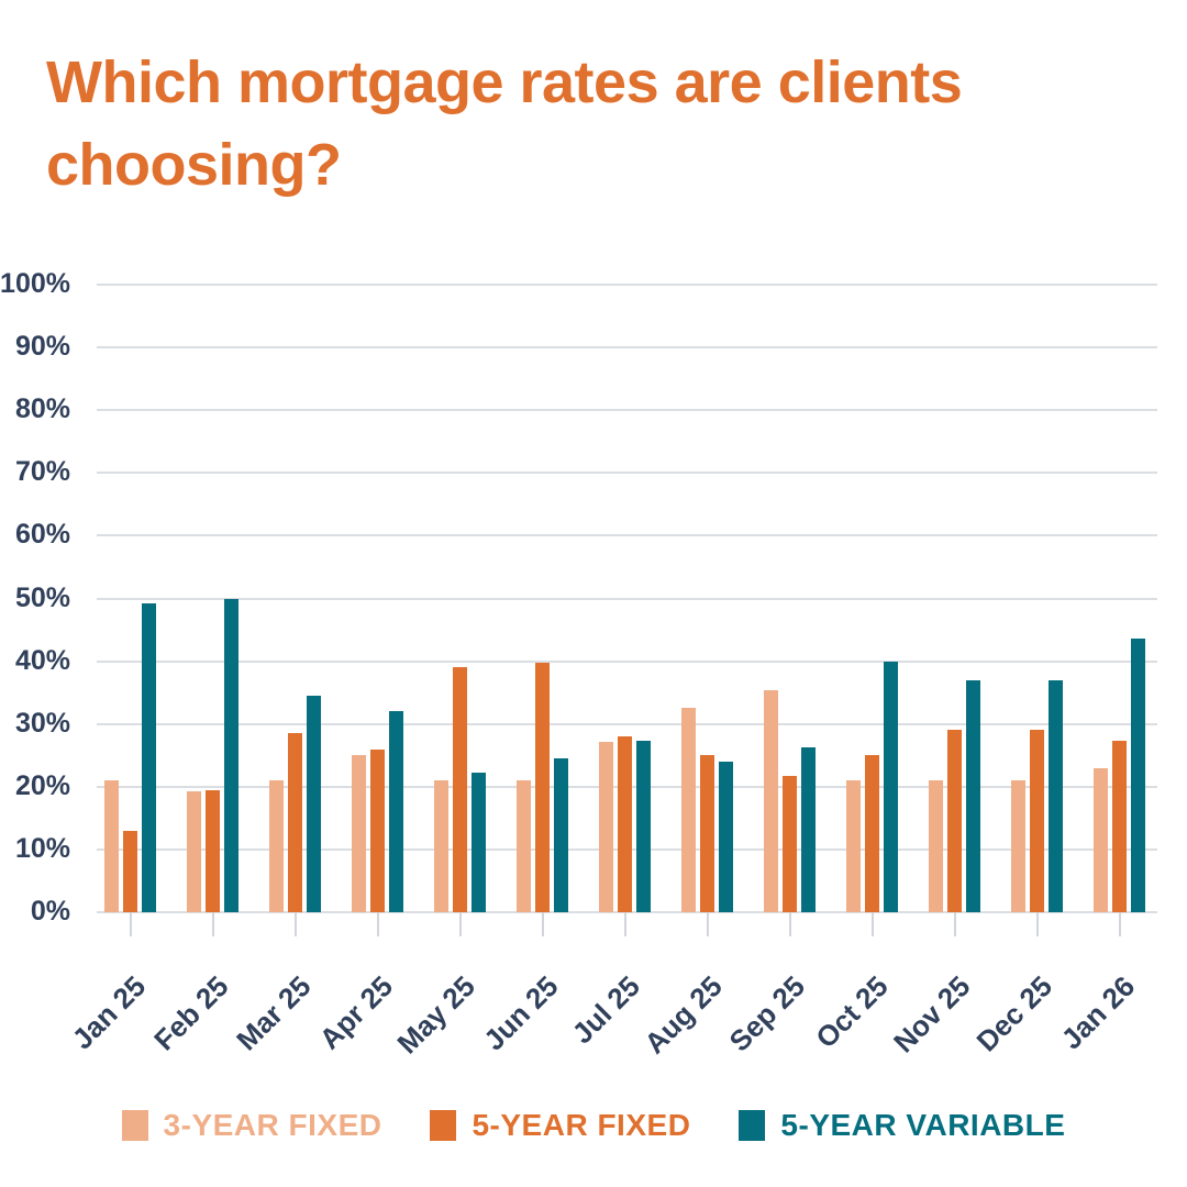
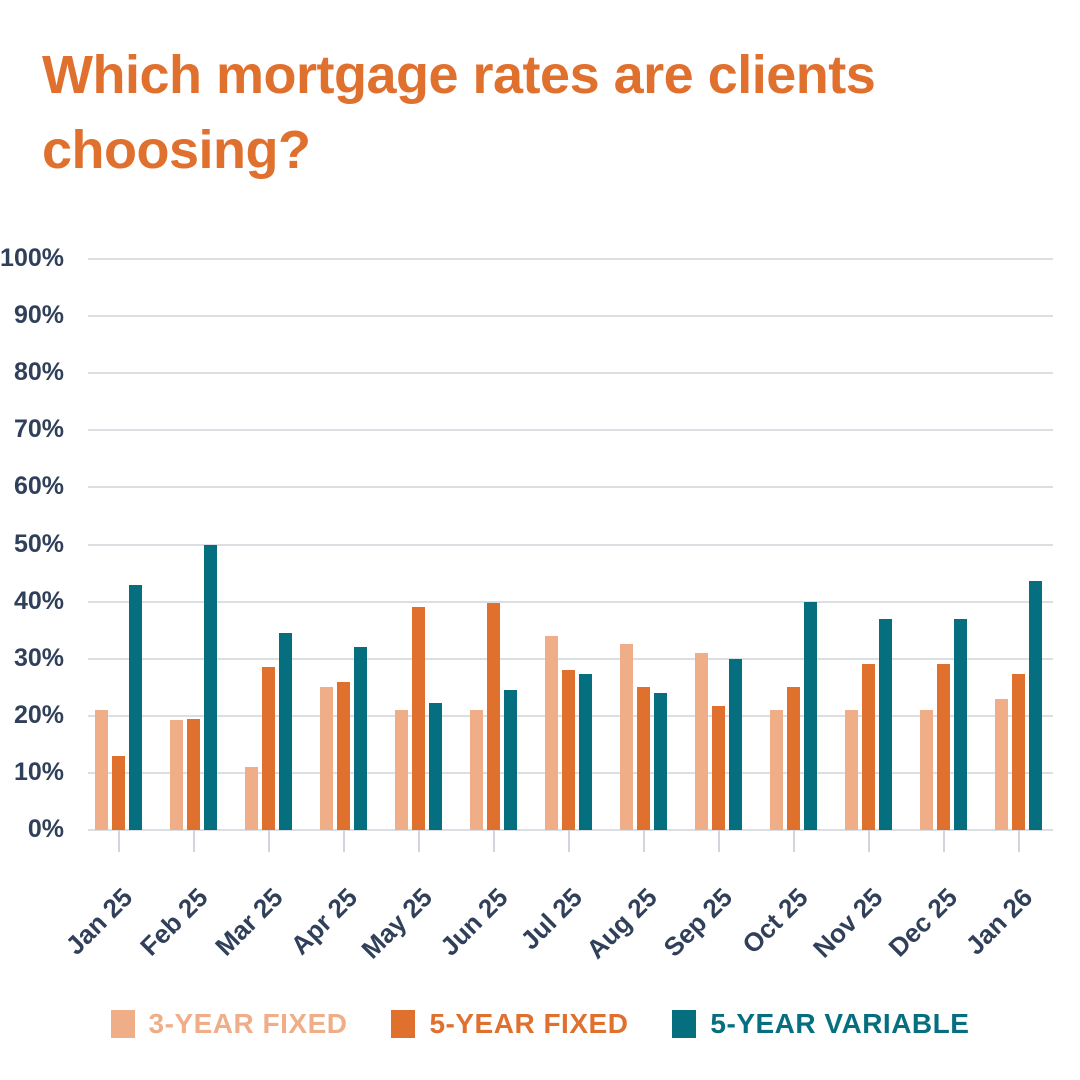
5-YEAR VARIABLE/Jan 25: 49% -> 43%
3-YEAR FIXED/Mar 25: 21% -> 11%
3-YEAR FIXED/Jul 25: 27% -> 34%
3-YEAR FIXED/Sep 25: 35% -> 31%
5-YEAR VARIABLE/Sep 25: 26% -> 30%
